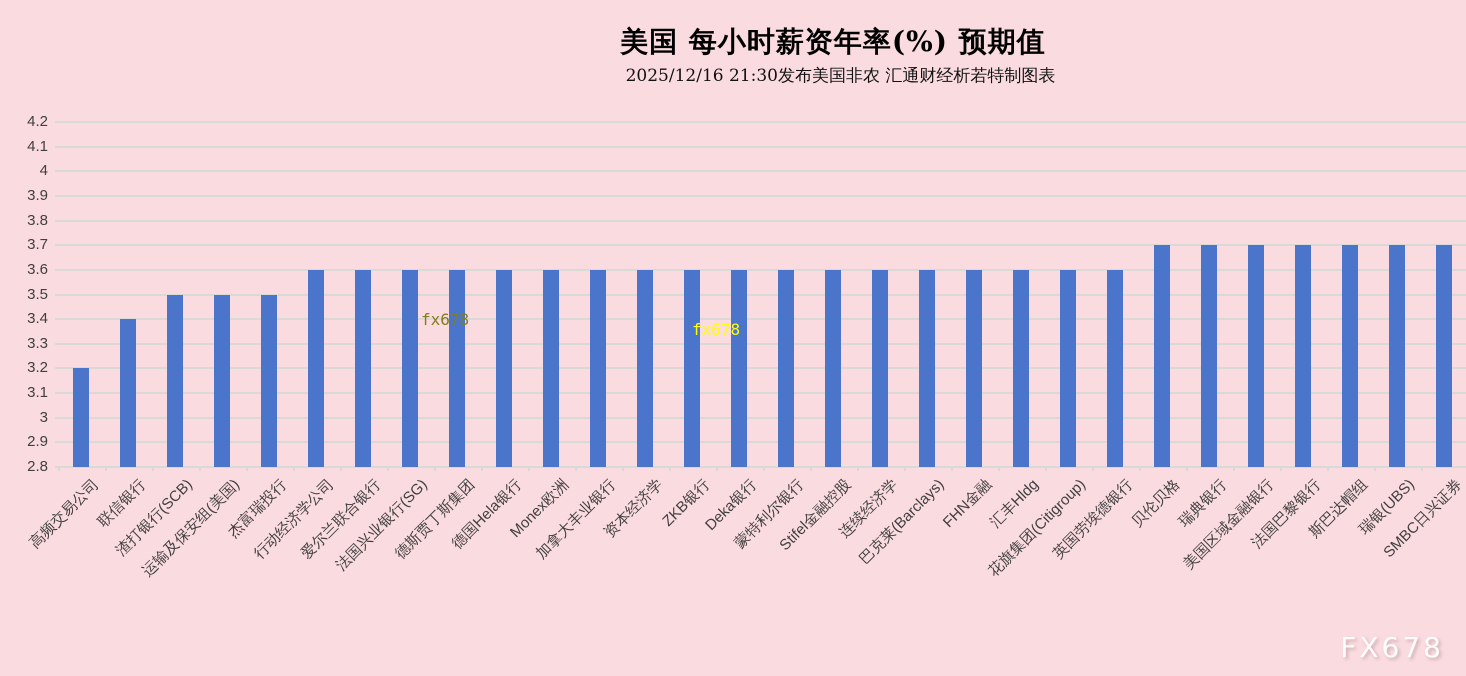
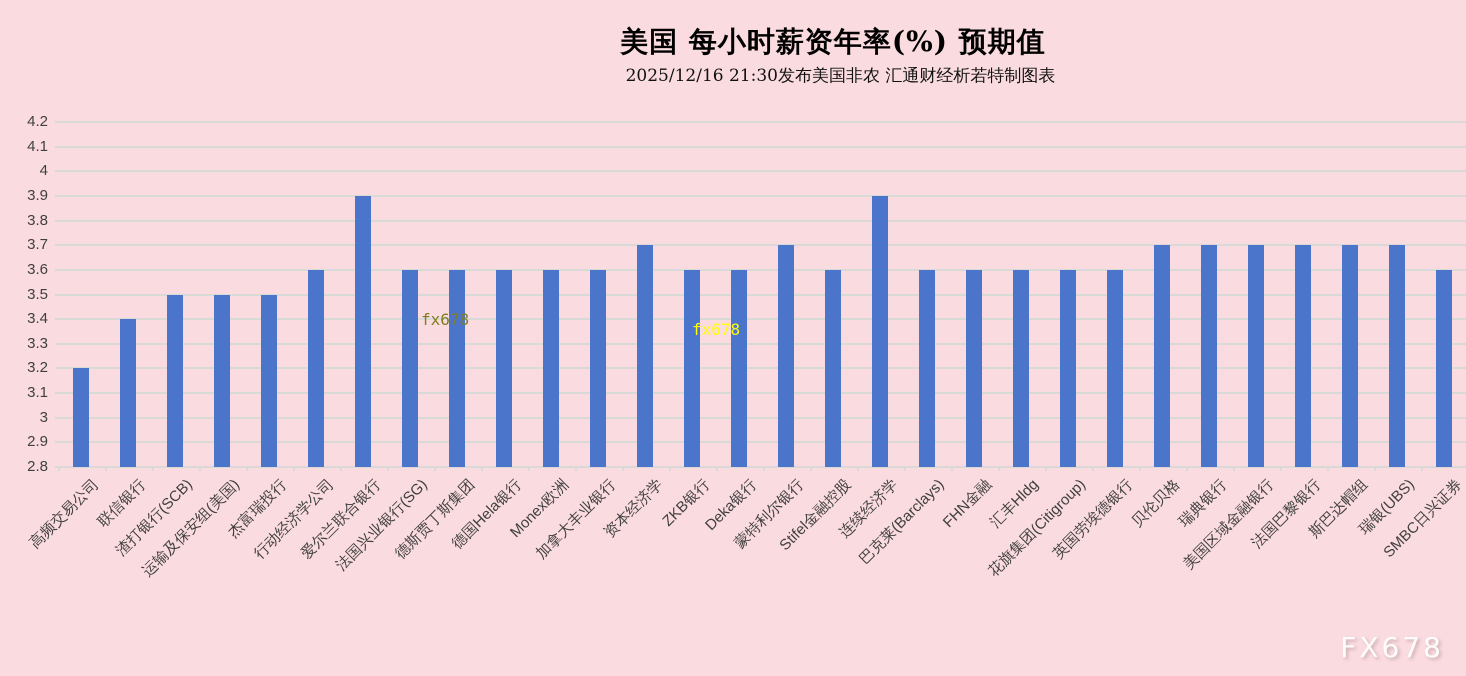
爱尔兰联合银行: 3.6 -> 3.9
资本经济学: 3.6 -> 3.7
蒙特利尔银行: 3.6 -> 3.7
连续经济学: 3.6 -> 3.9
SMBC日兴证券: 3.7 -> 3.6
